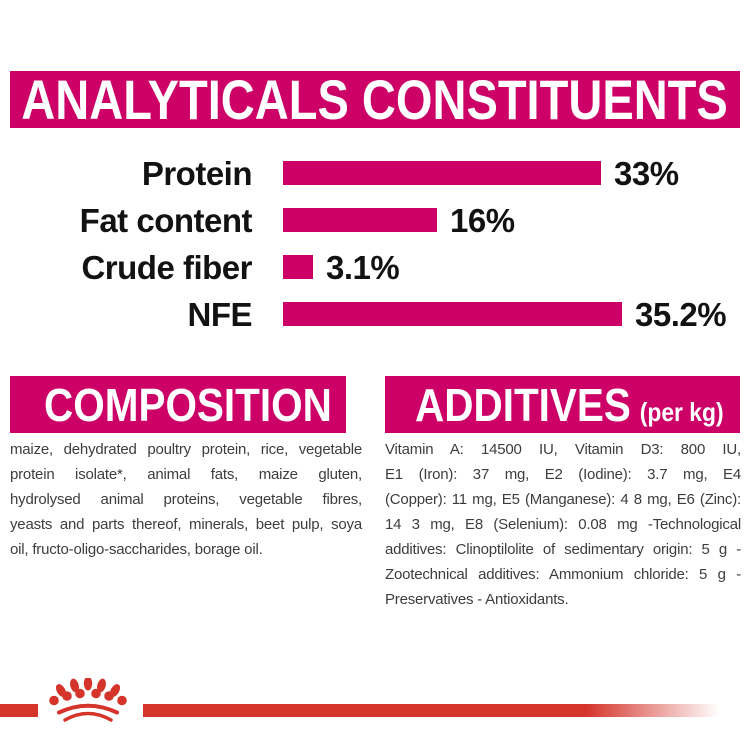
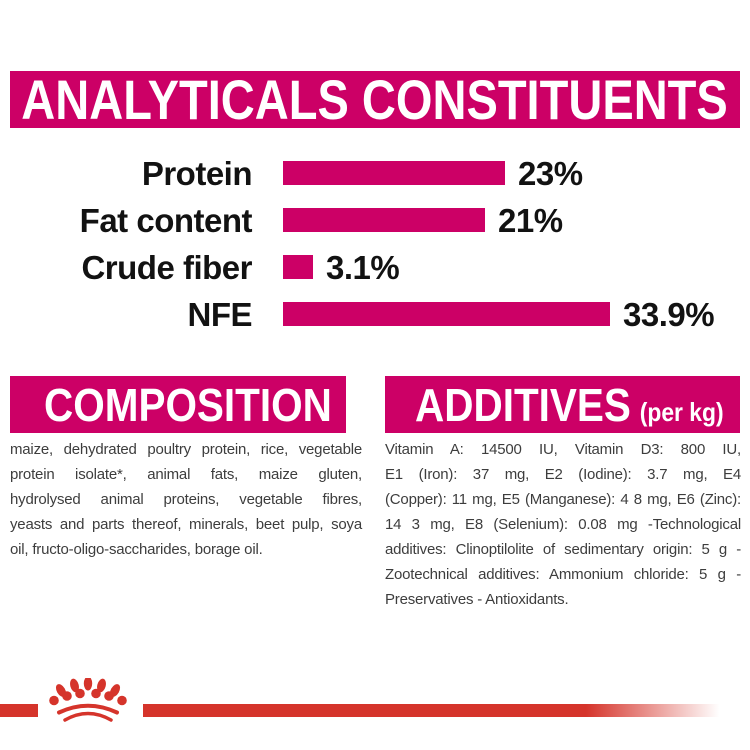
Protein: 33% -> 23%
Fat content: 16% -> 21%
NFE: 35.2% -> 33.9%
